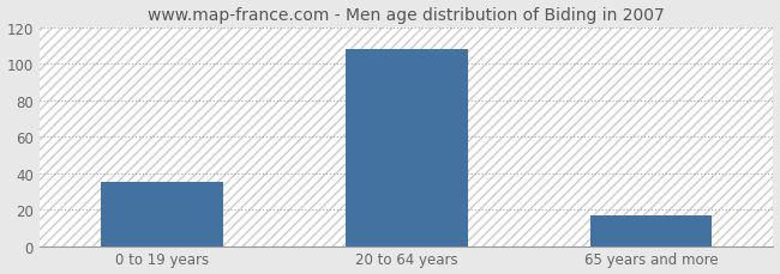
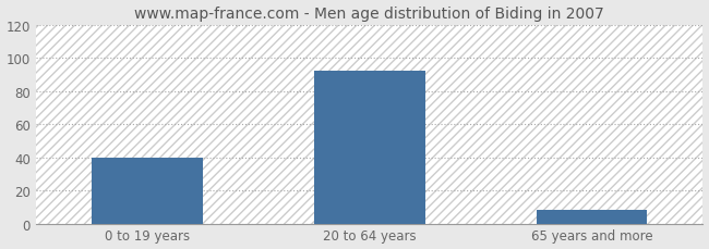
0 to 19 years: 35 -> 40
20 to 64 years: 108 -> 92
65 years and more: 17 -> 8
